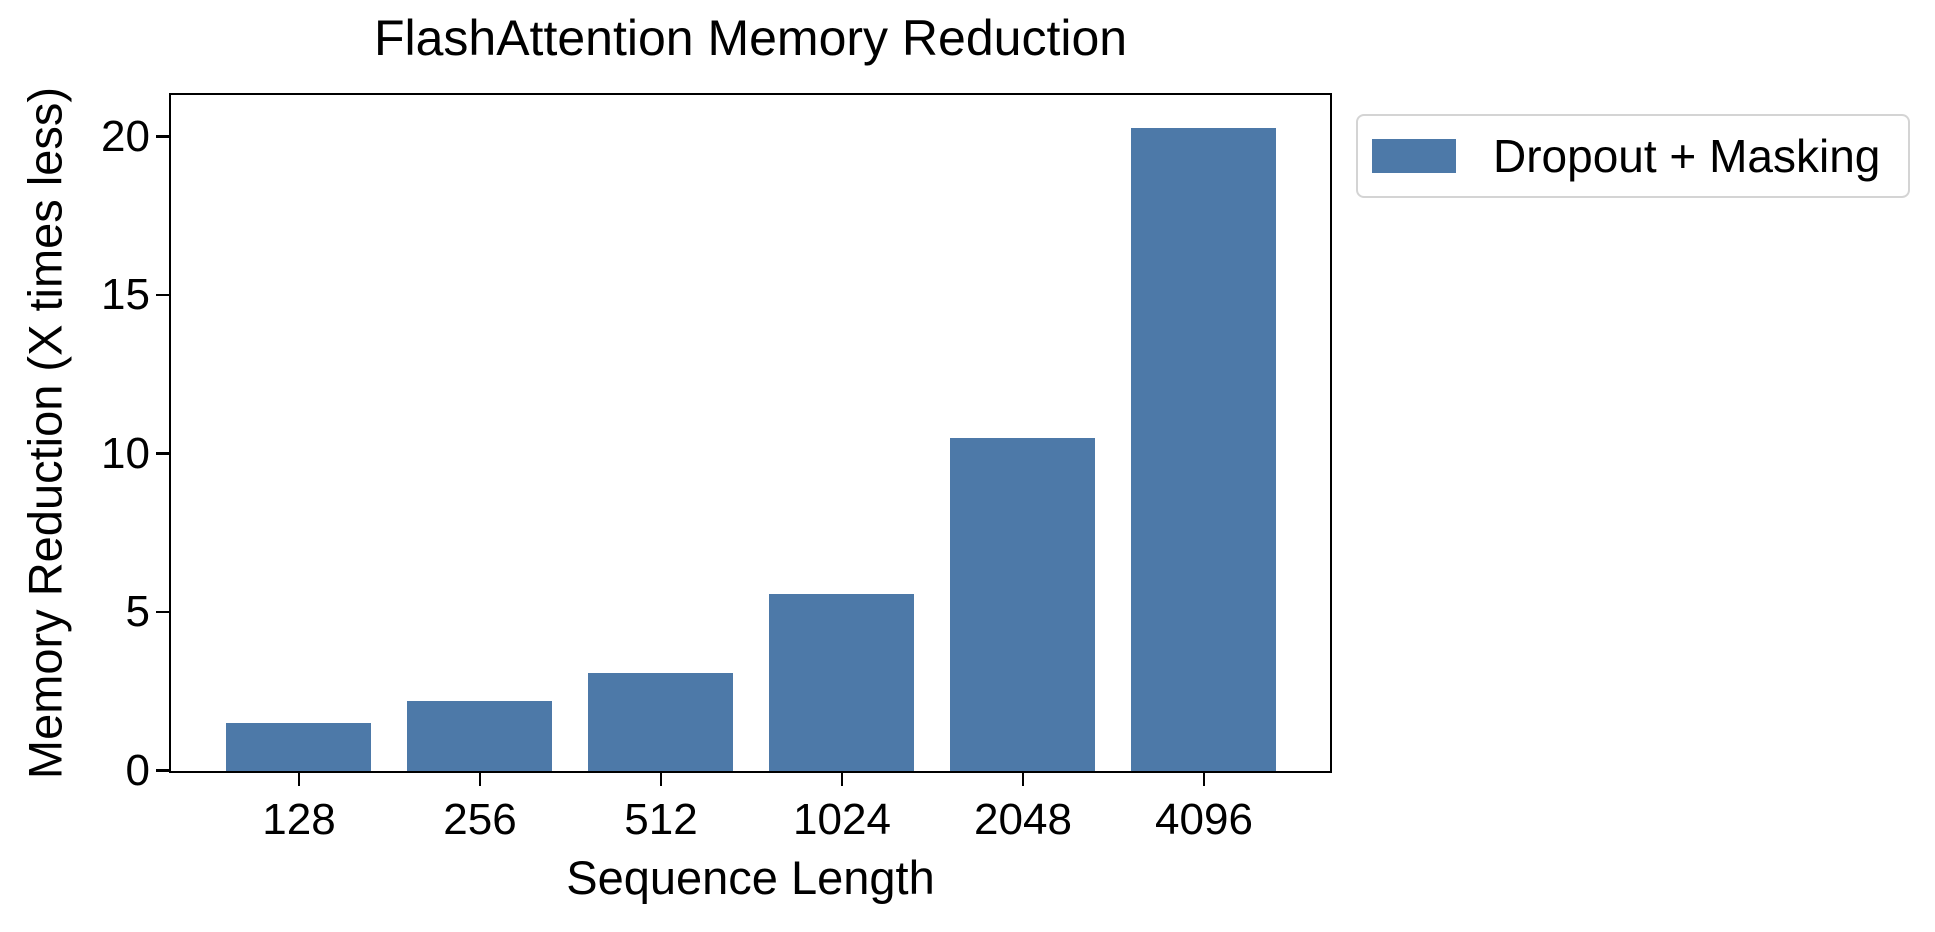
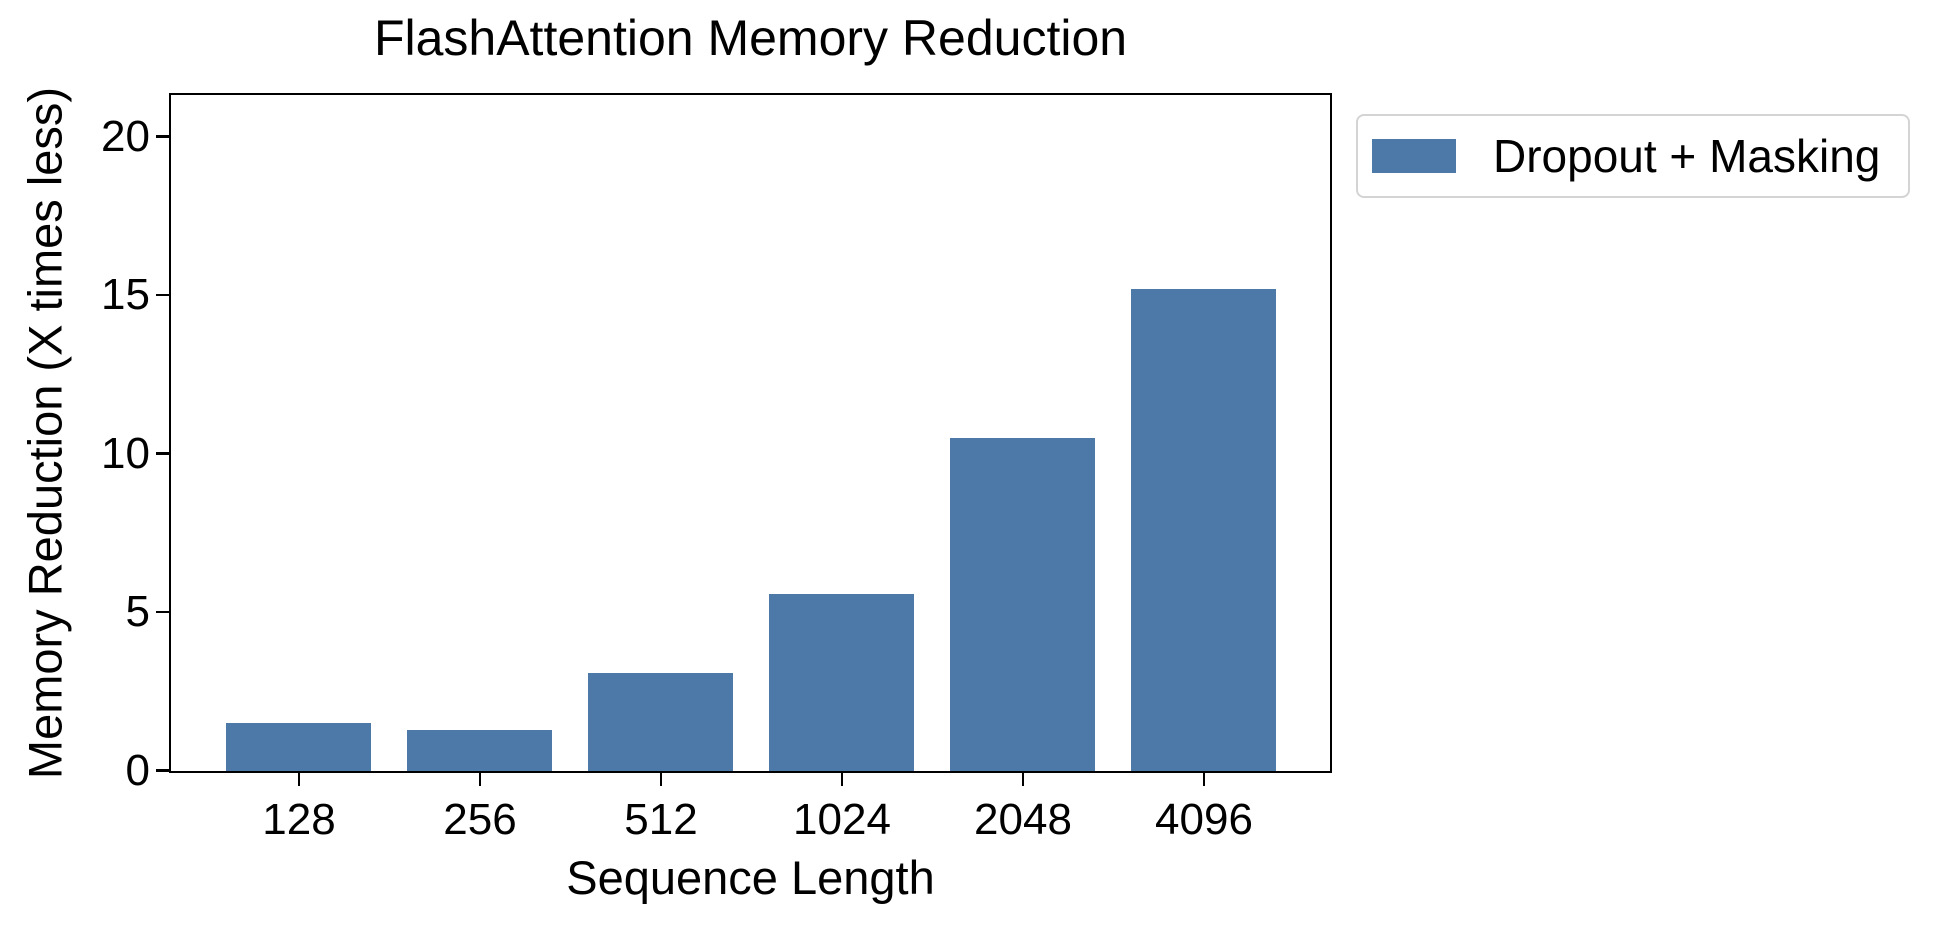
256: 2.2 -> 1.3
4096: 20.3 -> 15.2
